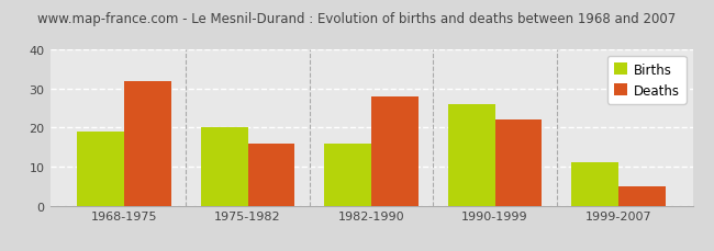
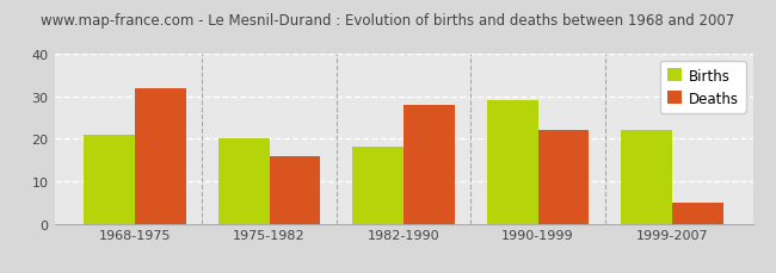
Births/1968-1975: 19 -> 21
Births/1982-1990: 16 -> 18
Births/1990-1999: 26 -> 29
Births/1999-2007: 11 -> 22
